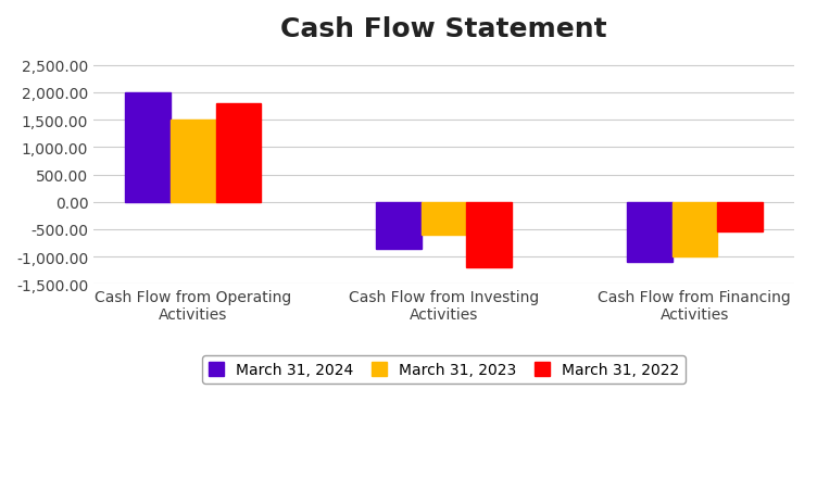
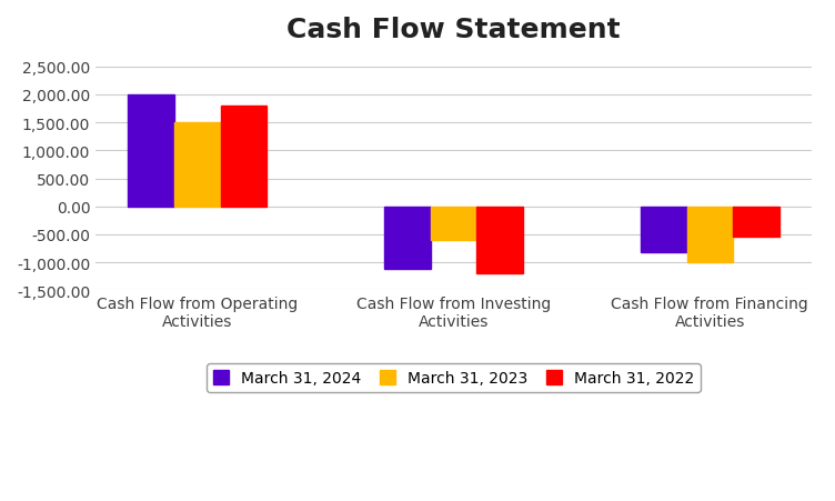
March 31, 2024/Cash Flow from Investing Activities: -850 -> -1,120
March 31, 2024/Cash Flow from Financing Activities: -1,100 -> -820
